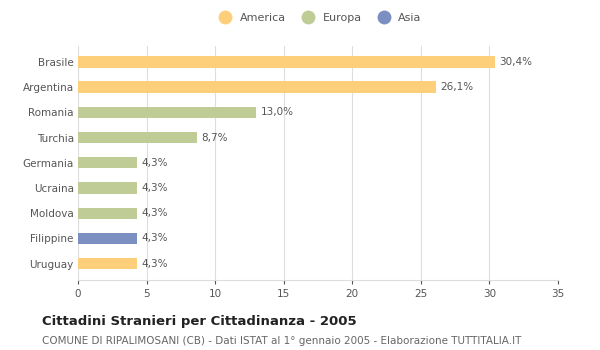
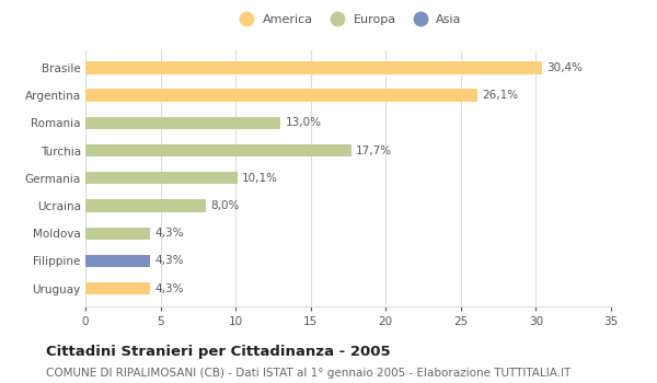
Turchia: 8,7% -> 17,7%
Germania: 4,3% -> 10,1%
Ucraina: 4,3% -> 8,0%
